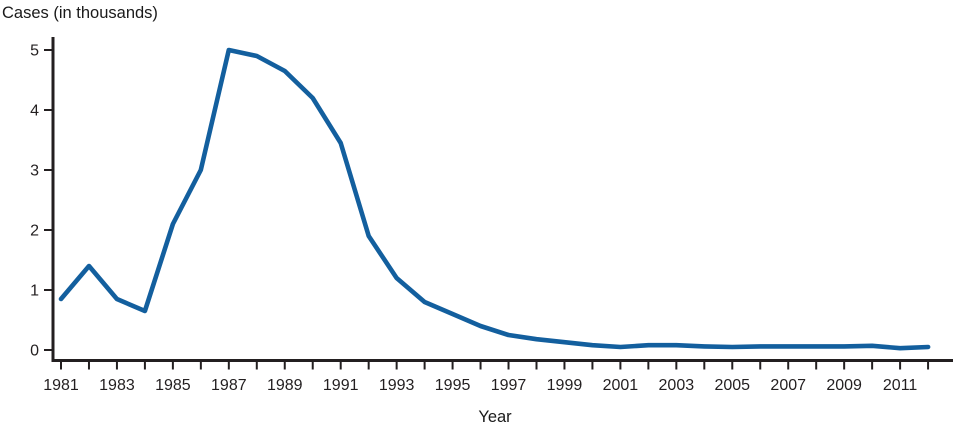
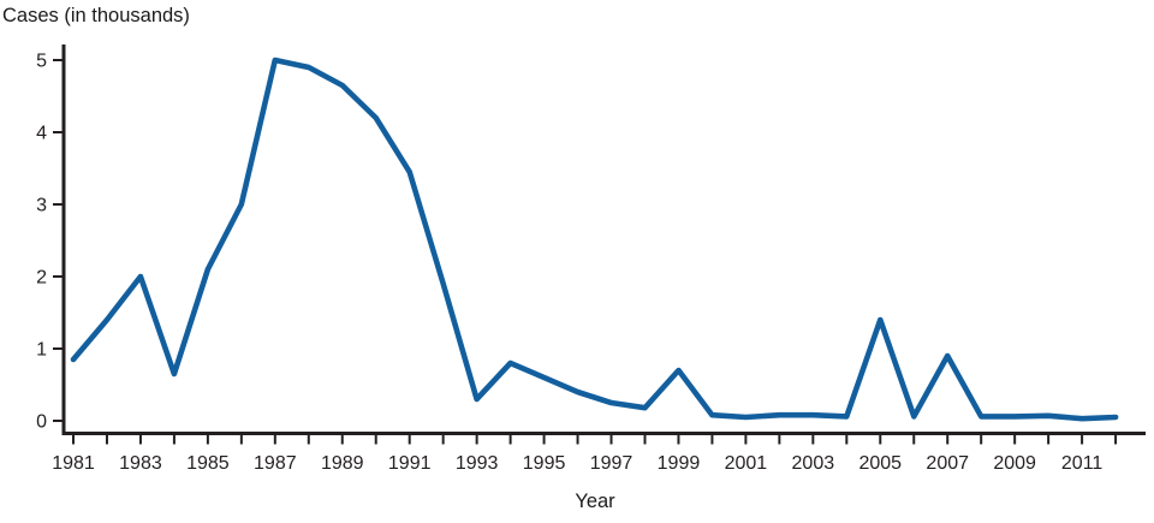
1983: 0.8 -> 2.0
1993: 1.2 -> 0.3
1999: 0.1 -> 0.7
2005: 0.1 -> 1.4
2007: 0.1 -> 0.9
